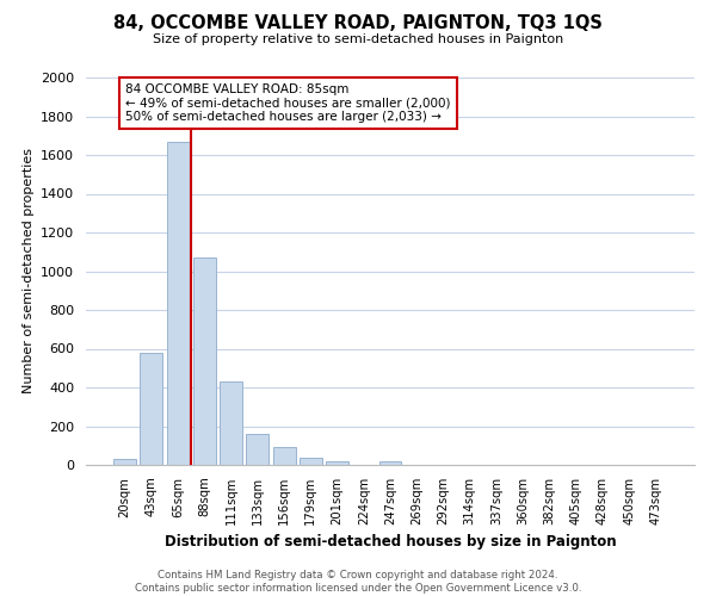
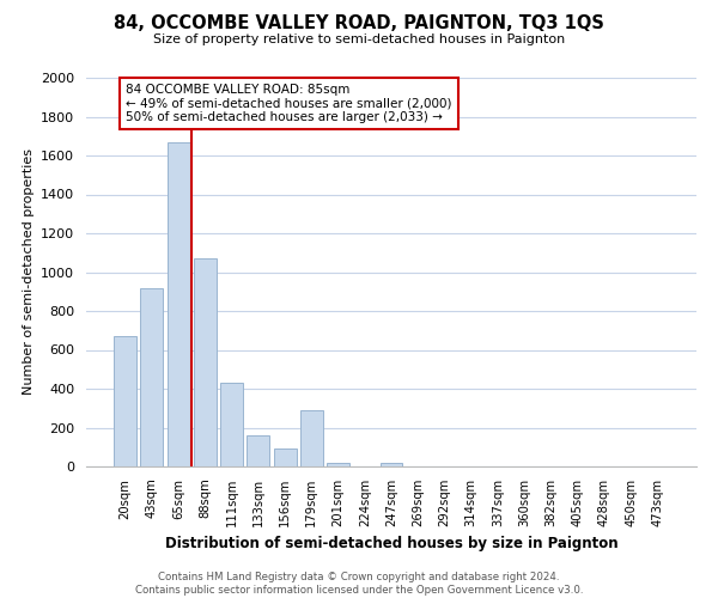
20sqm: 30 -> 670
43sqm: 580 -> 920
179sqm: 40 -> 290
